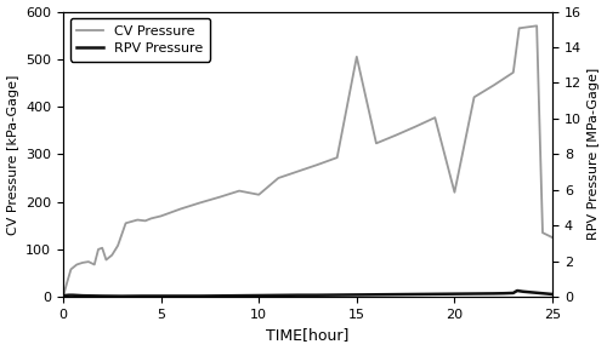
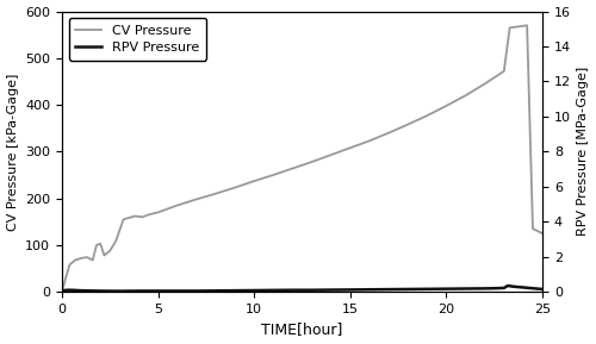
CV Pressure/10: 215 -> 237
CV Pressure/15: 505 -> 308
CV Pressure/20: 220 -> 398
